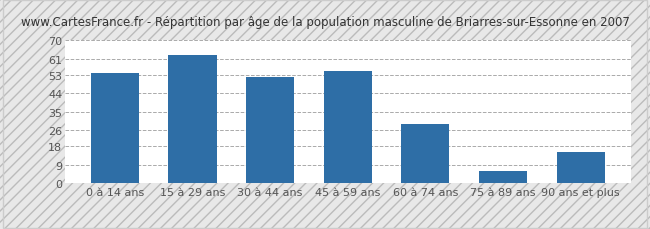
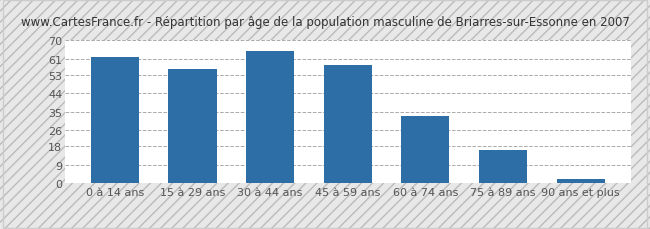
0 à 14 ans: 54 -> 62
15 à 29 ans: 63 -> 56
30 à 44 ans: 52 -> 65
45 à 59 ans: 55 -> 58
60 à 74 ans: 29 -> 33
75 à 89 ans: 6 -> 16
90 ans et plus: 15 -> 2
